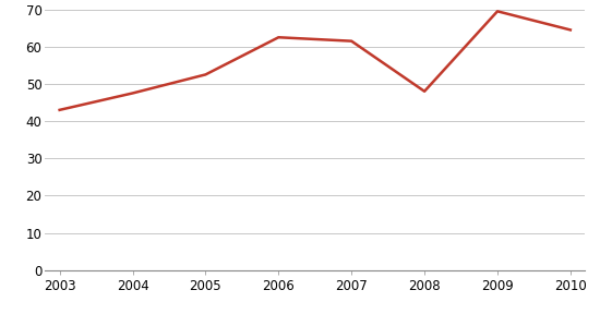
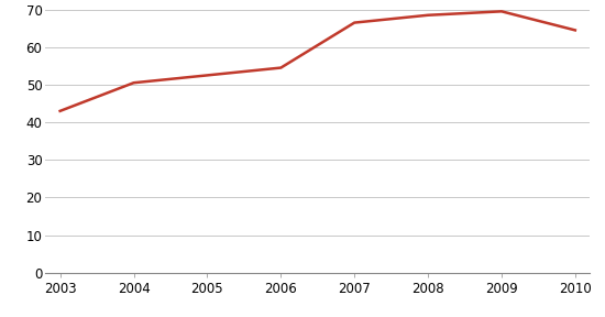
2004: 47.5 -> 50.5
2006: 62.5 -> 54.5
2007: 61.5 -> 66.5
2008: 48.0 -> 68.5
